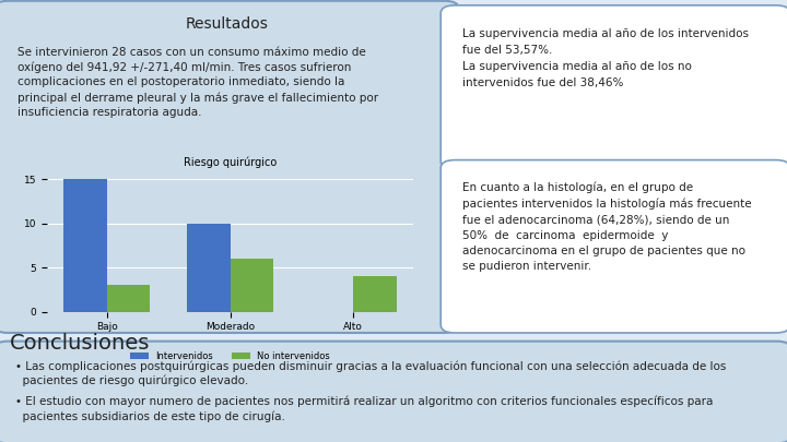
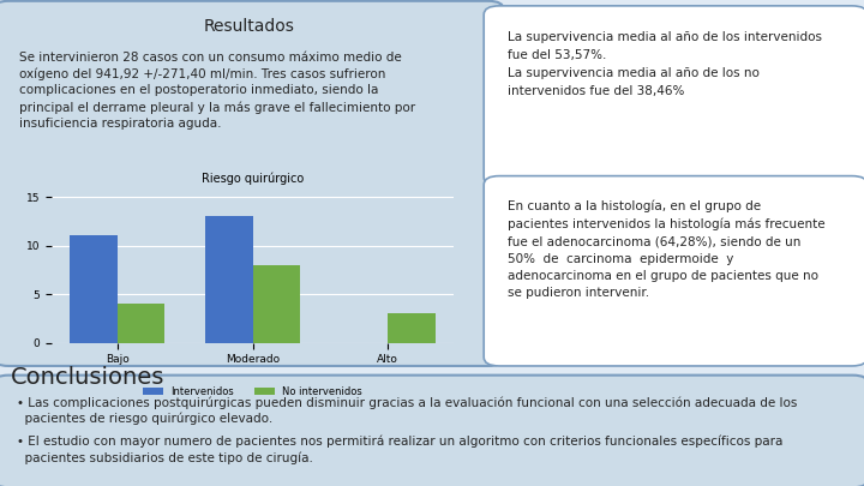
Intervenidos/Bajo: 15 -> 11
No intervenidos/Bajo: 3 -> 4
Intervenidos/Moderado: 10 -> 13
No intervenidos/Moderado: 6 -> 8
No intervenidos/Alto: 4 -> 3
